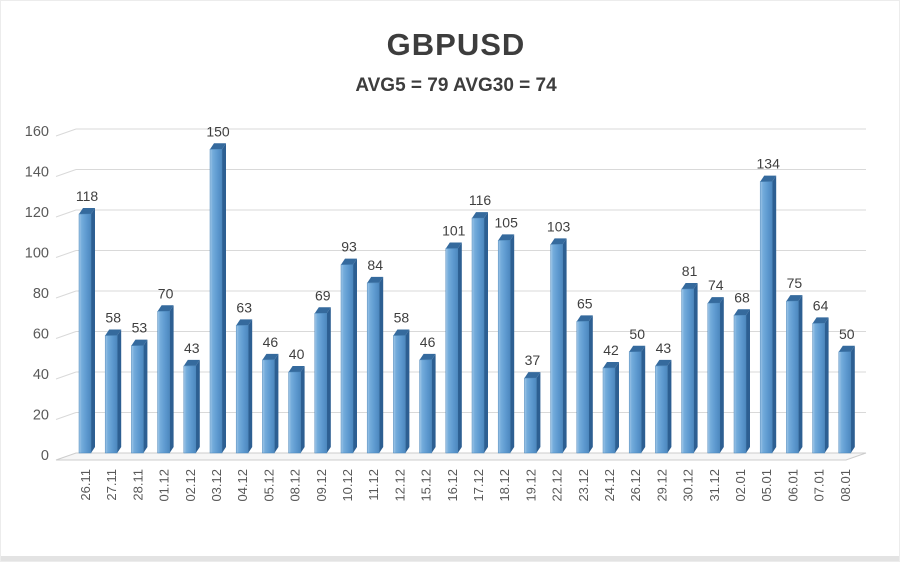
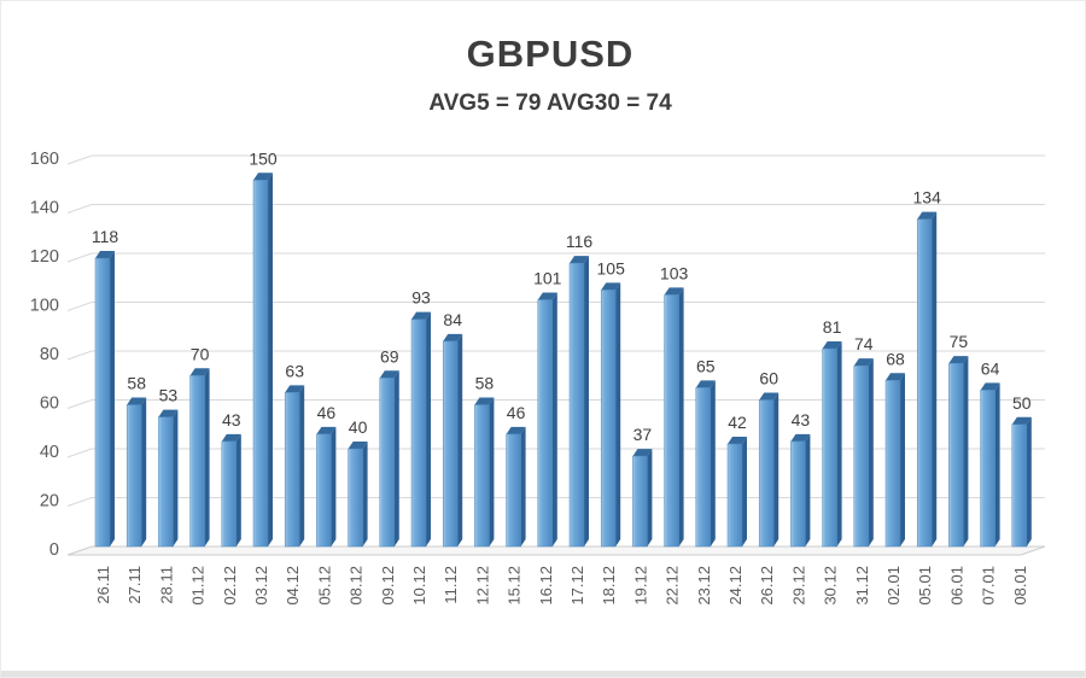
26.12: 50 -> 60
